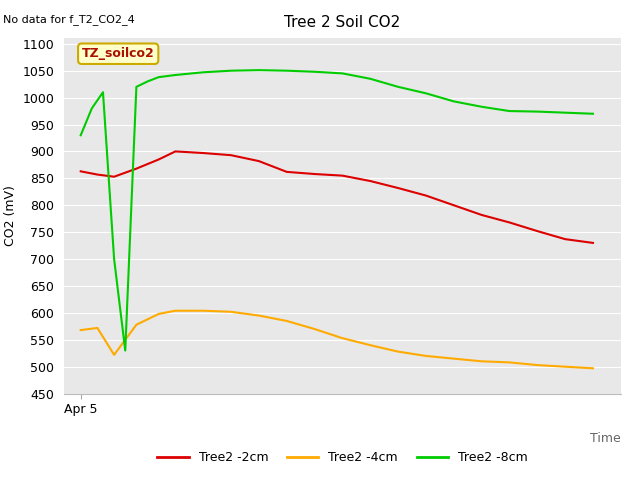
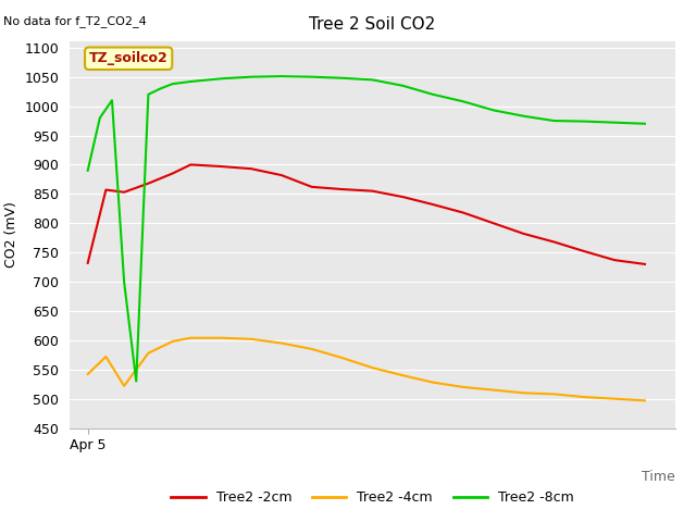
Tree2 -2cm/Apr 5: 863 -> 732
Tree2 -4cm/Apr 5: 568 -> 542
Tree2 -8cm/Apr 5: 930 -> 890
